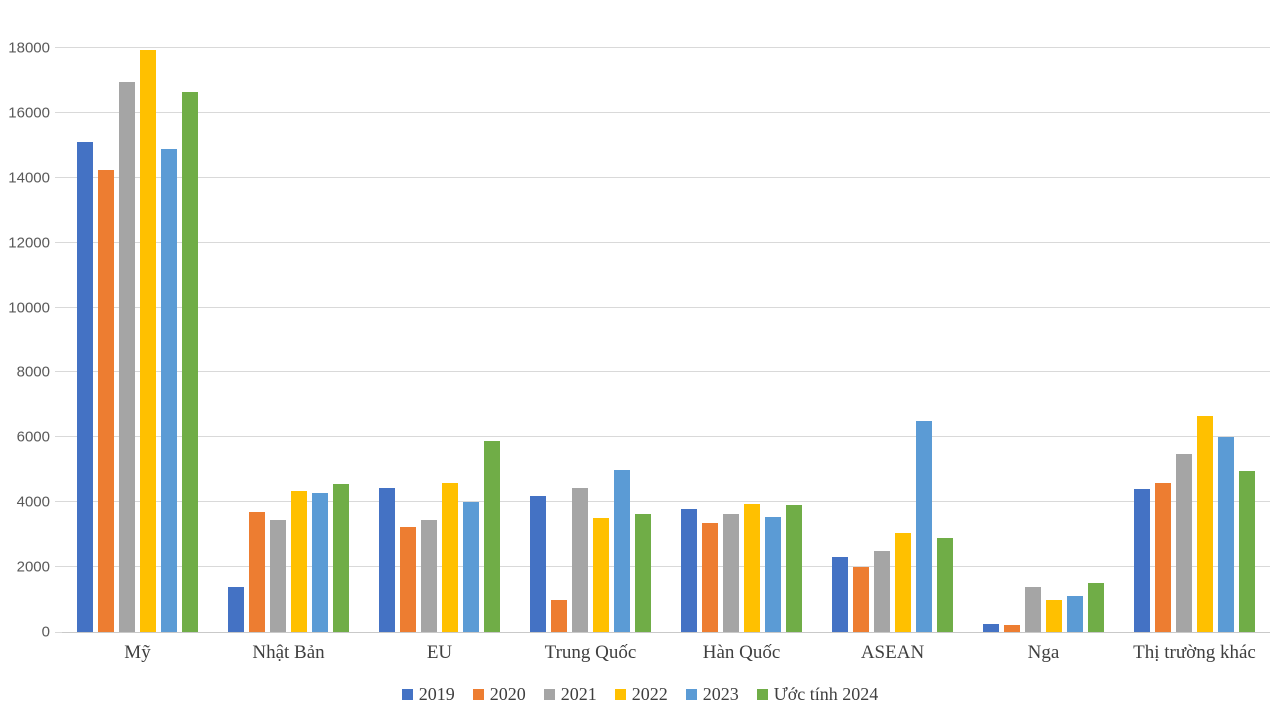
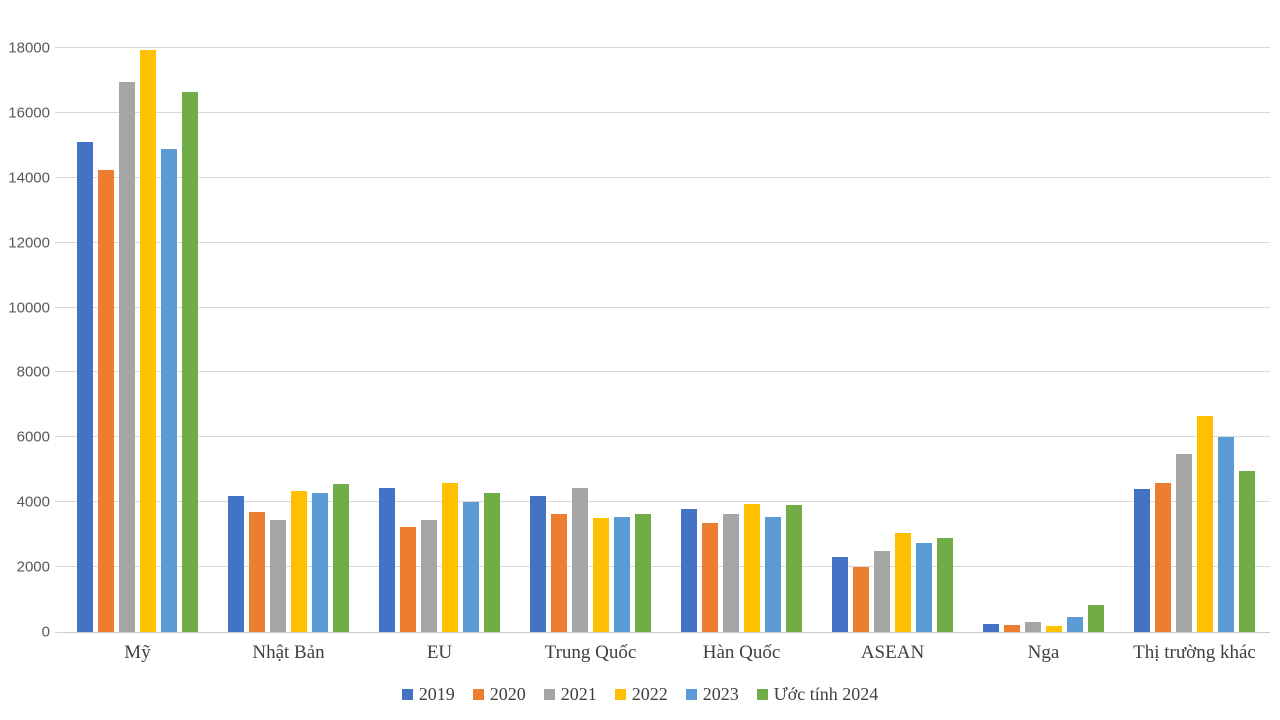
2019/Nhật Bản: 1400 -> 4200
Ước tính 2024/EU: 5900 -> 4300
2020/Trung Quốc: 1000 -> 3600
2023/Trung Quốc: 5000 -> 3600
2023/ASEAN: 6500 -> 2800
2021/Nga: 1400 -> 300
2022/Nga: 1000 -> 200
2023/Nga: 1100 -> 400
Ước tính 2024/Nga: 1500 -> 800
